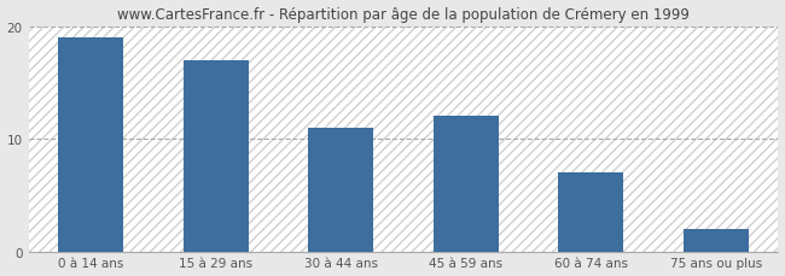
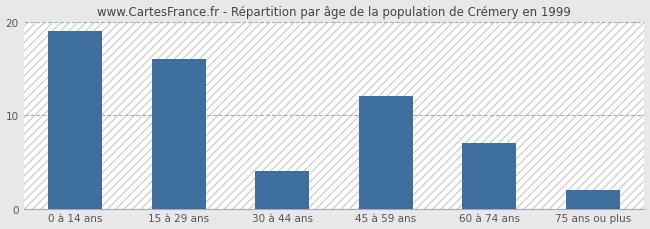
15 à 29 ans: 17 -> 16
30 à 44 ans: 11 -> 4
